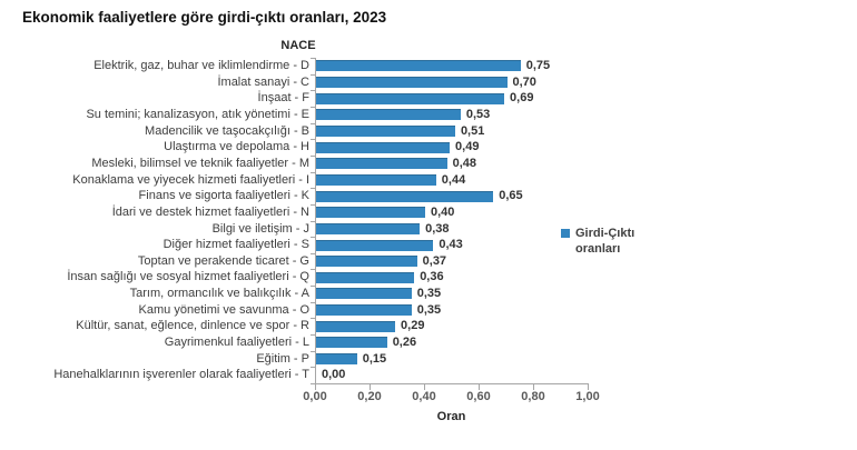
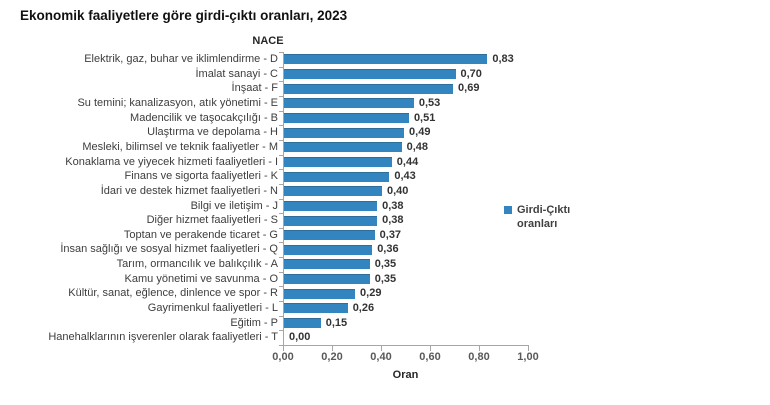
Elektrik, gaz, buhar ve iklimlendirme - D: 0,75 -> 0,83
Finans ve sigorta faaliyetleri - K: 0,65 -> 0,43
Diğer hizmet faaliyetleri - S: 0,43 -> 0,38
